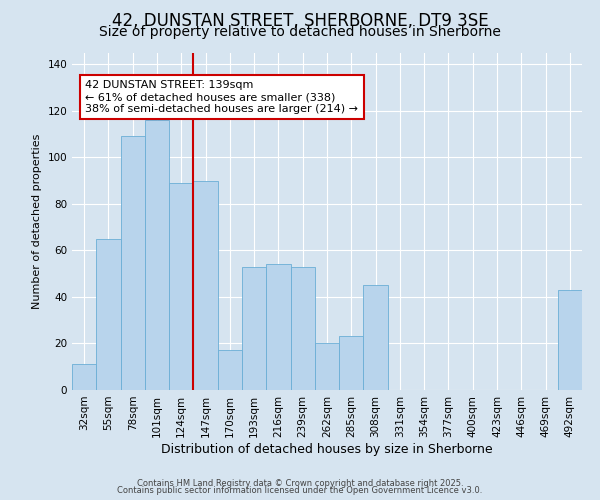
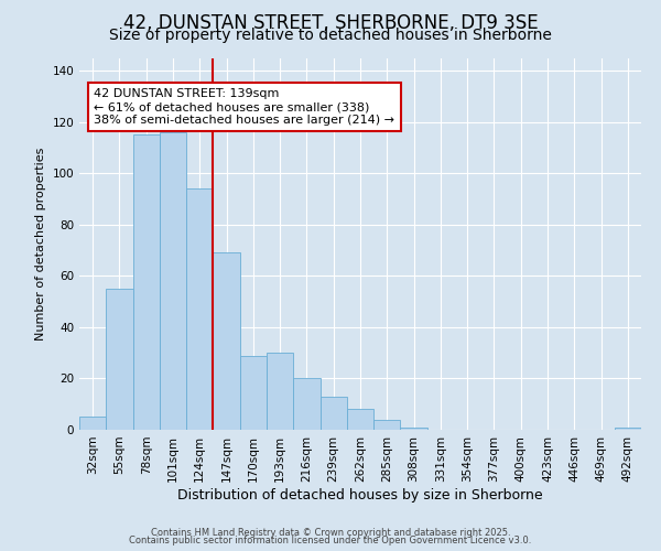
32sqm: 11 -> 5
55sqm: 65 -> 55
78sqm: 109 -> 115
124sqm: 89 -> 94
147sqm: 90 -> 69
170sqm: 17 -> 29
193sqm: 53 -> 30
216sqm: 54 -> 20
239sqm: 53 -> 13
262sqm: 20 -> 8
285sqm: 23 -> 4
308sqm: 45 -> 1
492sqm: 43 -> 1
